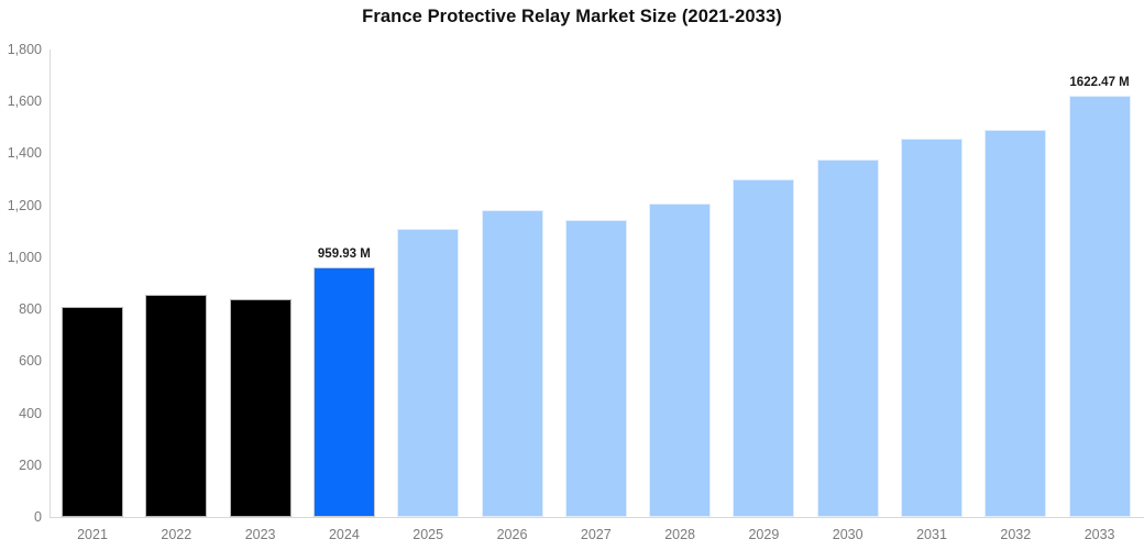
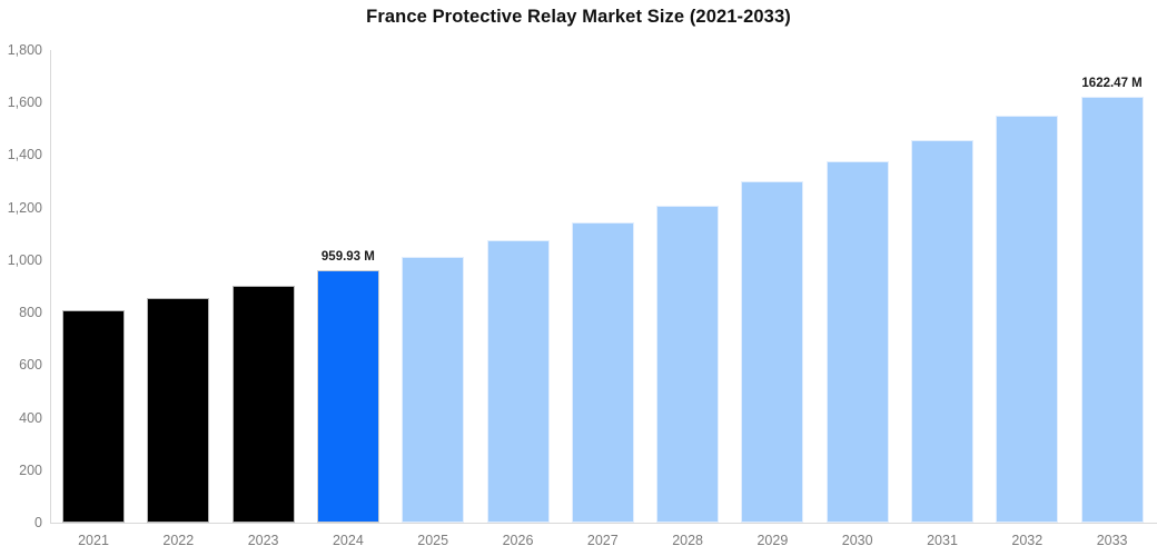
2023: 840 -> 900
2025: 1110 -> 1010
2026: 1180 -> 1080
2032: 1490 -> 1550
